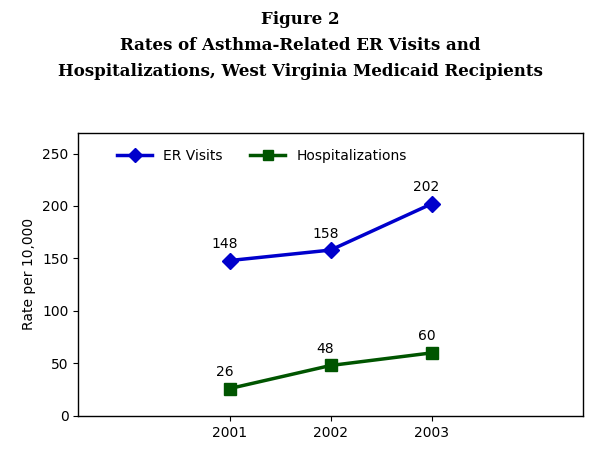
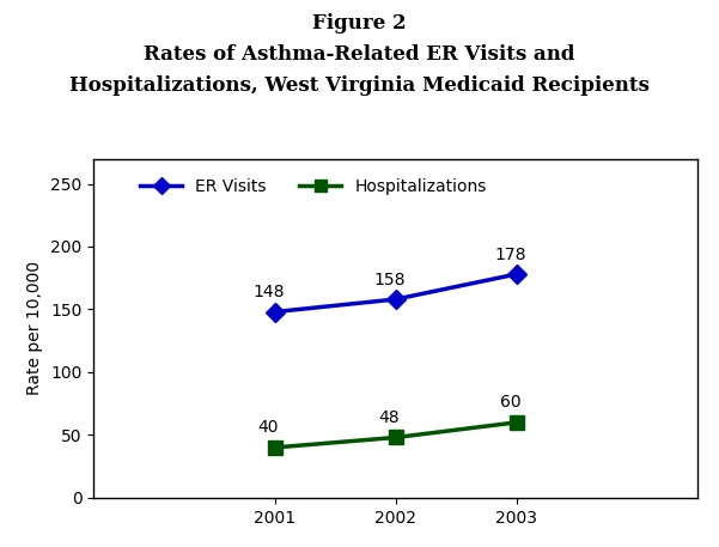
Hospitalizations/2001: 26 -> 40
ER Visits/2003: 202 -> 178
